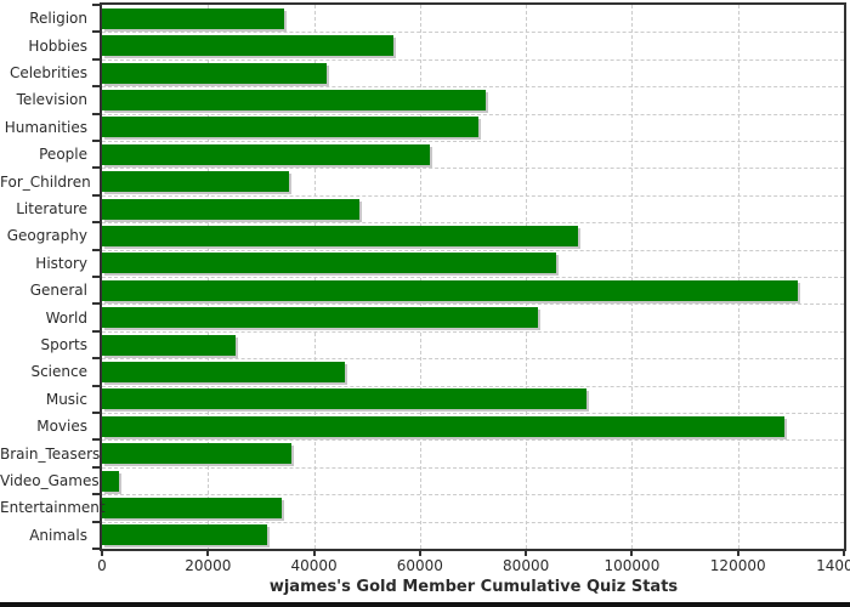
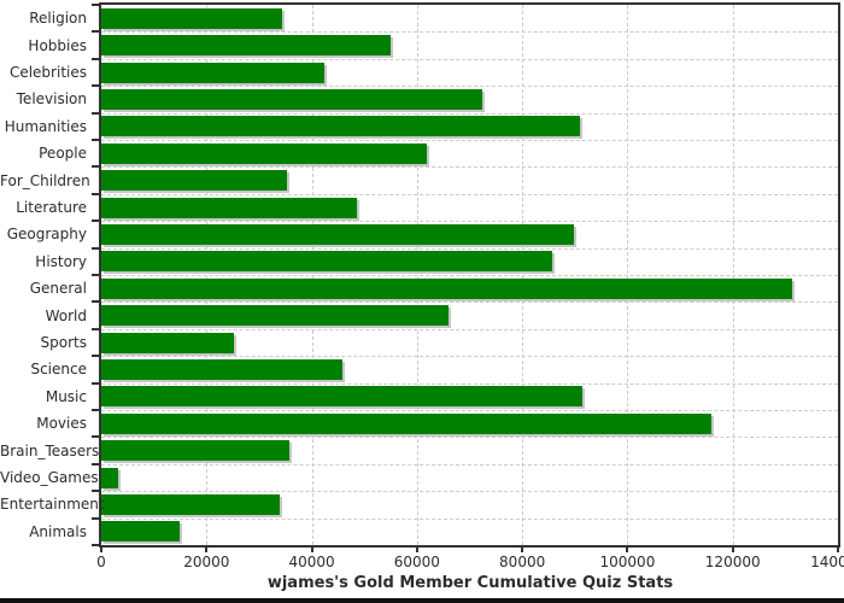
Humanities: 71000 -> 91000
World: 82000 -> 66000
Movies: 129000 -> 116000
Animals: 31000 -> 15000
